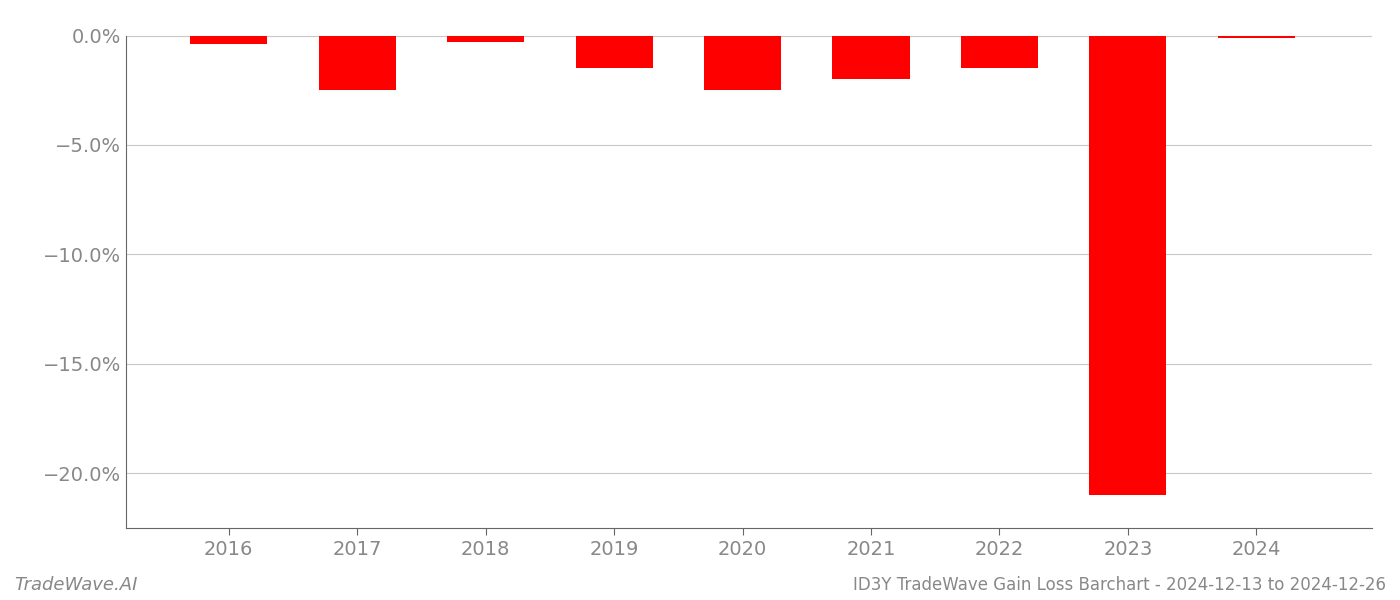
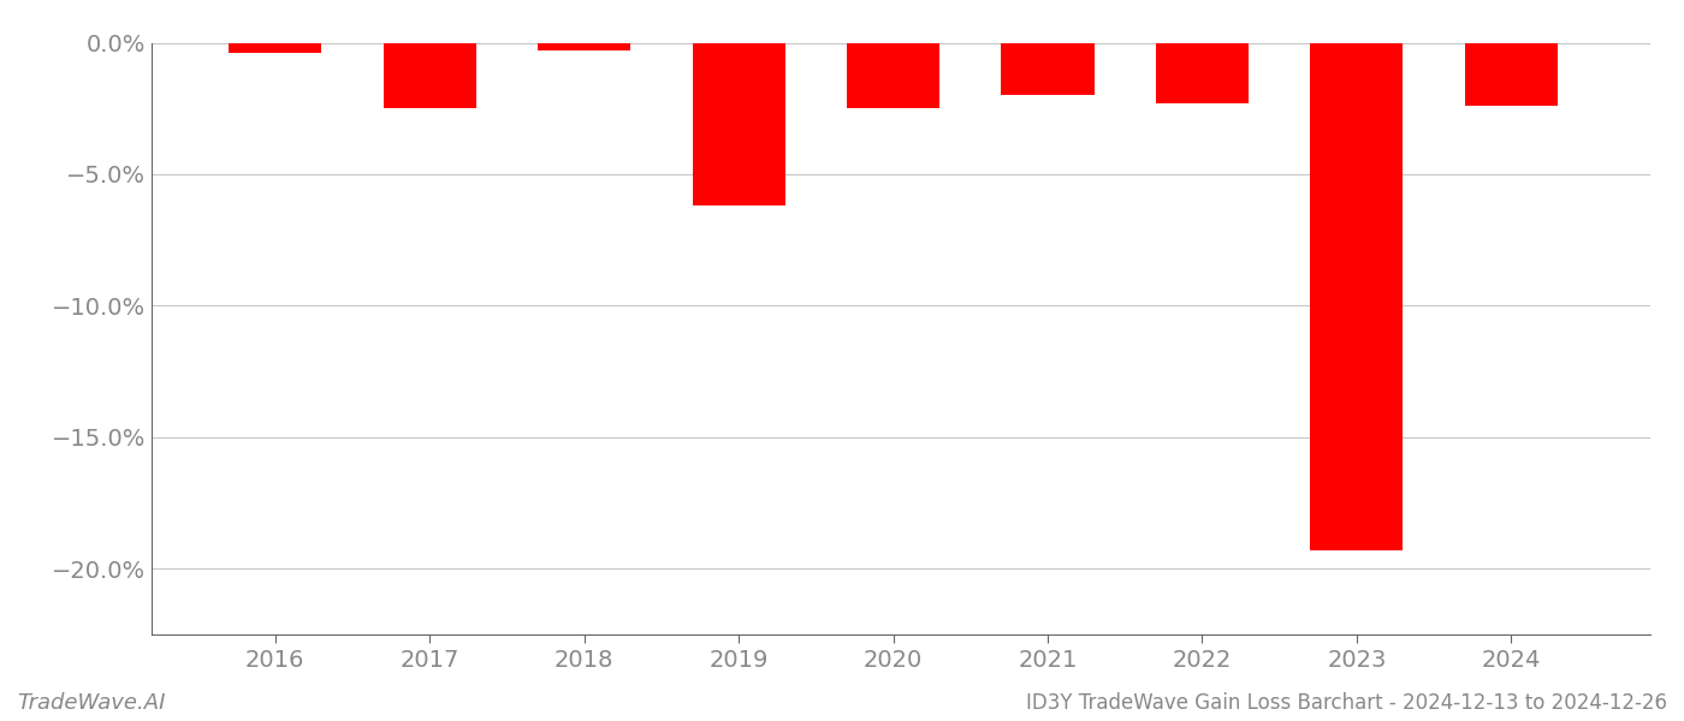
2019: -1.5% -> -6.2%
2022: -1.5% -> -2.3%
2023: -21.0% -> -19.3%
2024: -0.1% -> -2.4%
